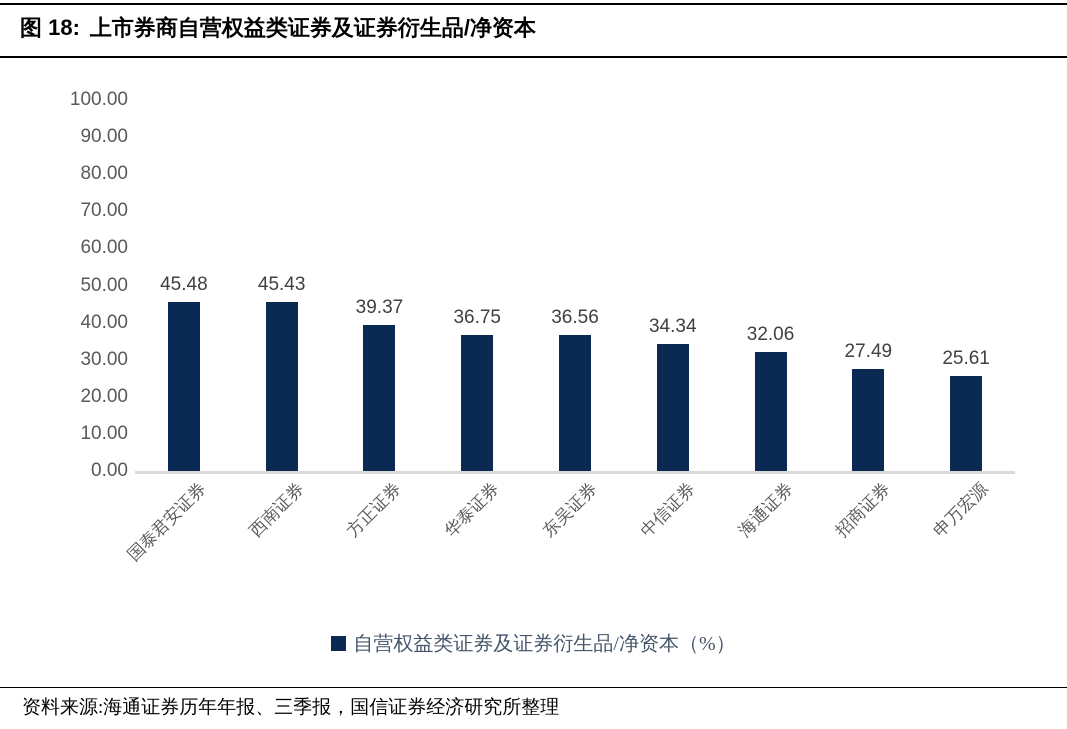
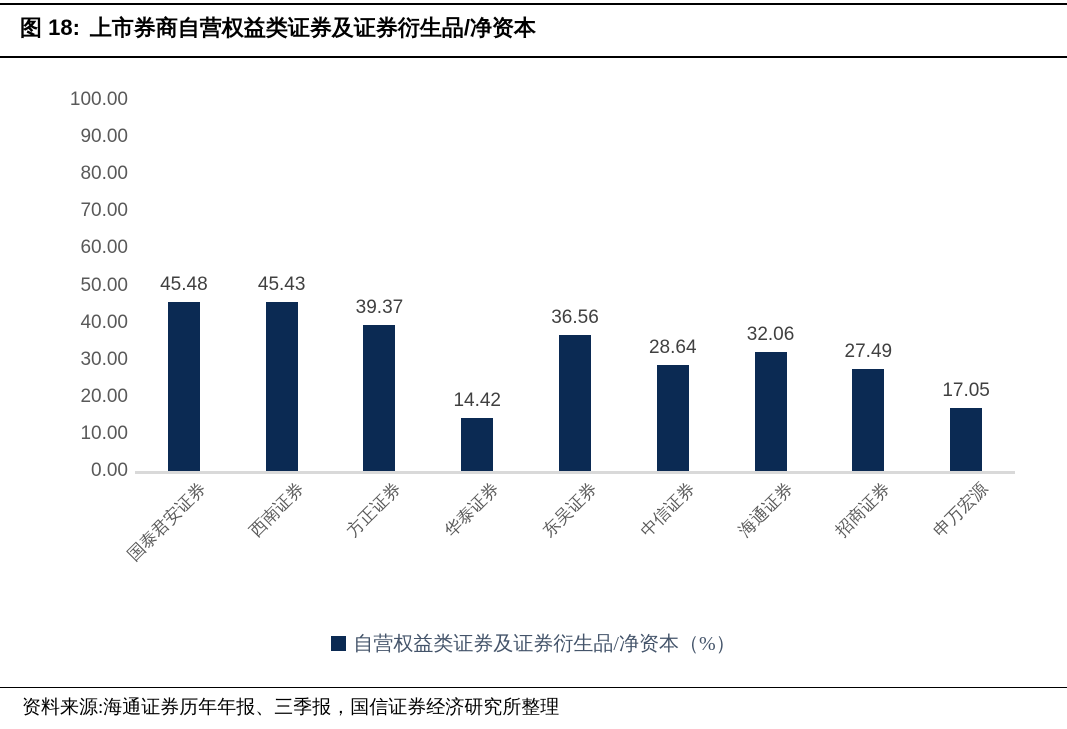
华泰证券: 36.75 -> 14.42
中信证券: 34.34 -> 28.64
申万宏源: 25.61 -> 17.05
